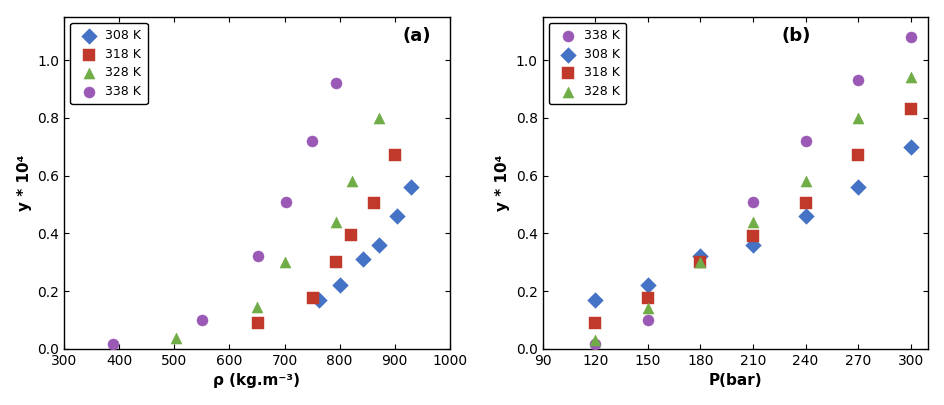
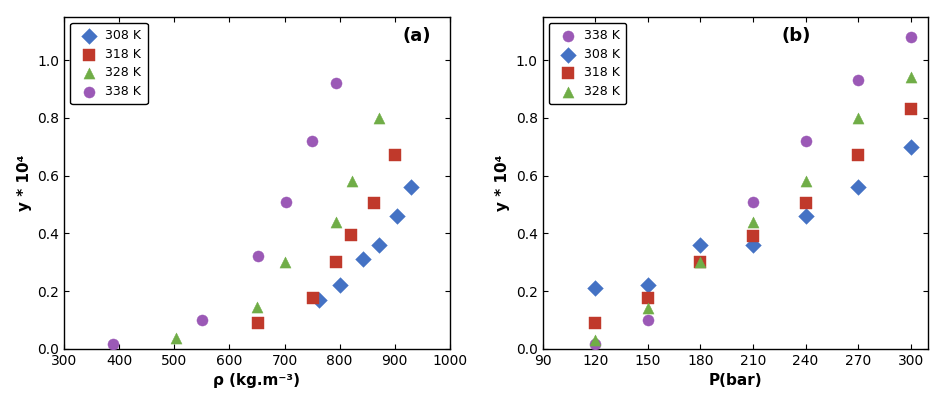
308 K/120: 0.17 -> 0.21
308 K/180: 0.32 -> 0.36
